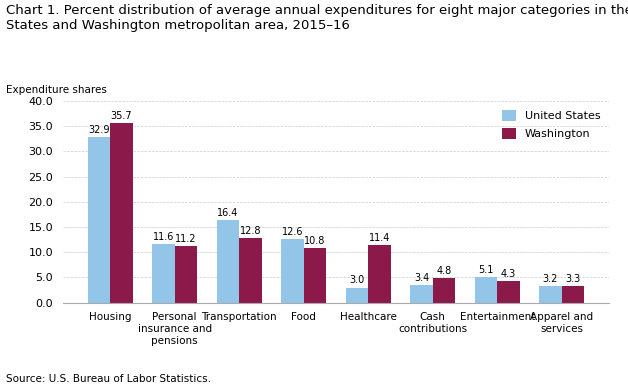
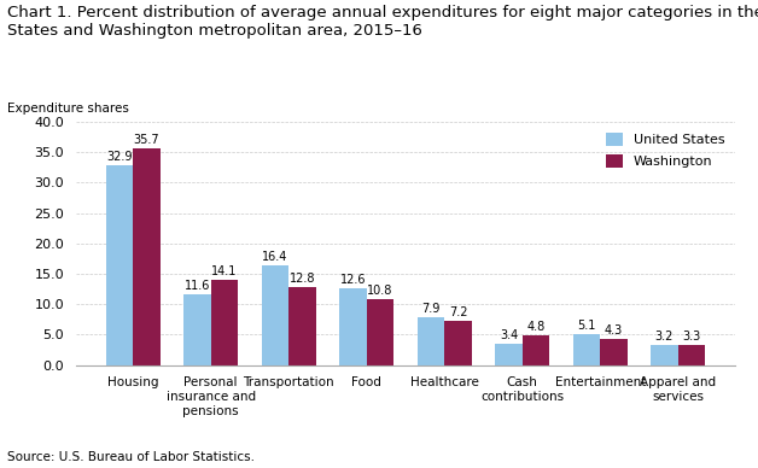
Washington/Personal insurance and pensions: 11.2 -> 14.1
United States/Healthcare: 3.0 -> 7.9
Washington/Healthcare: 11.4 -> 7.2
